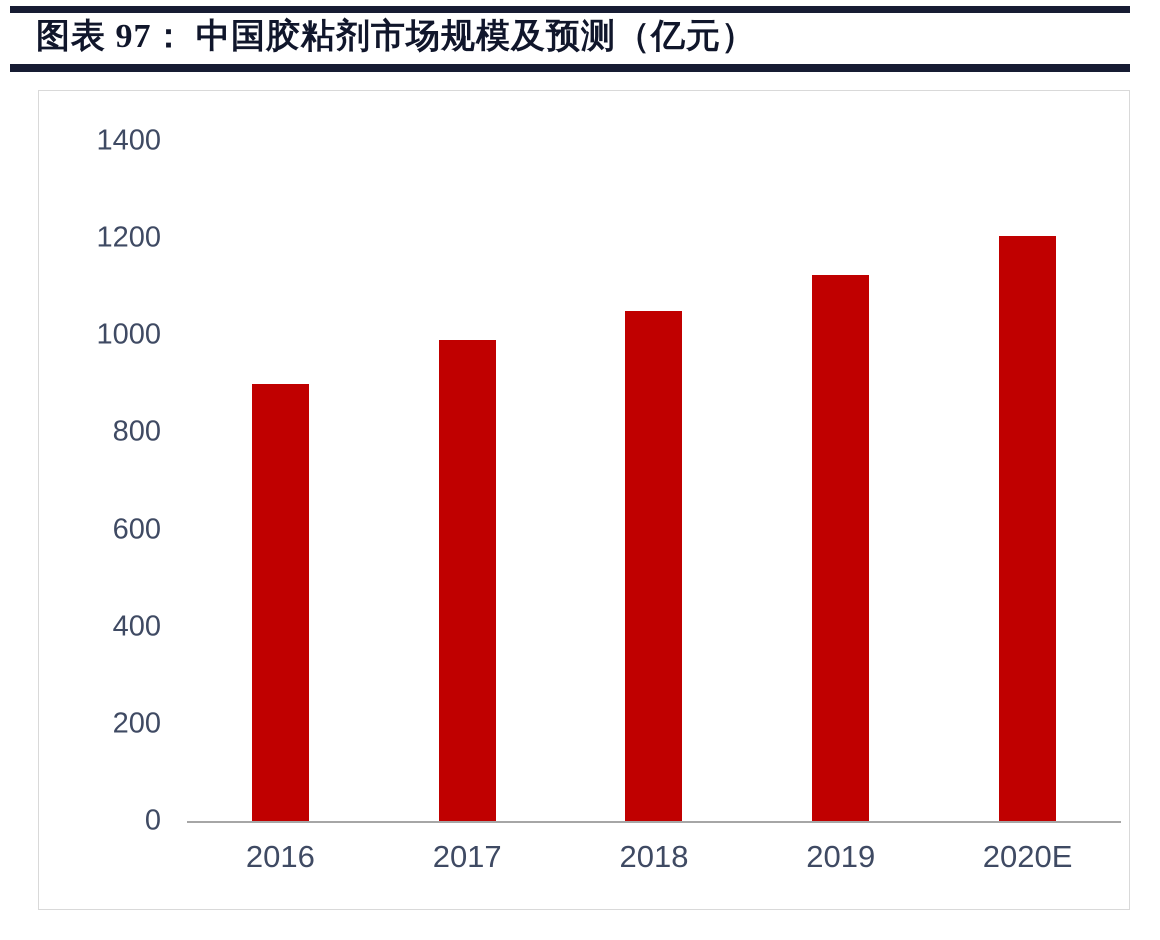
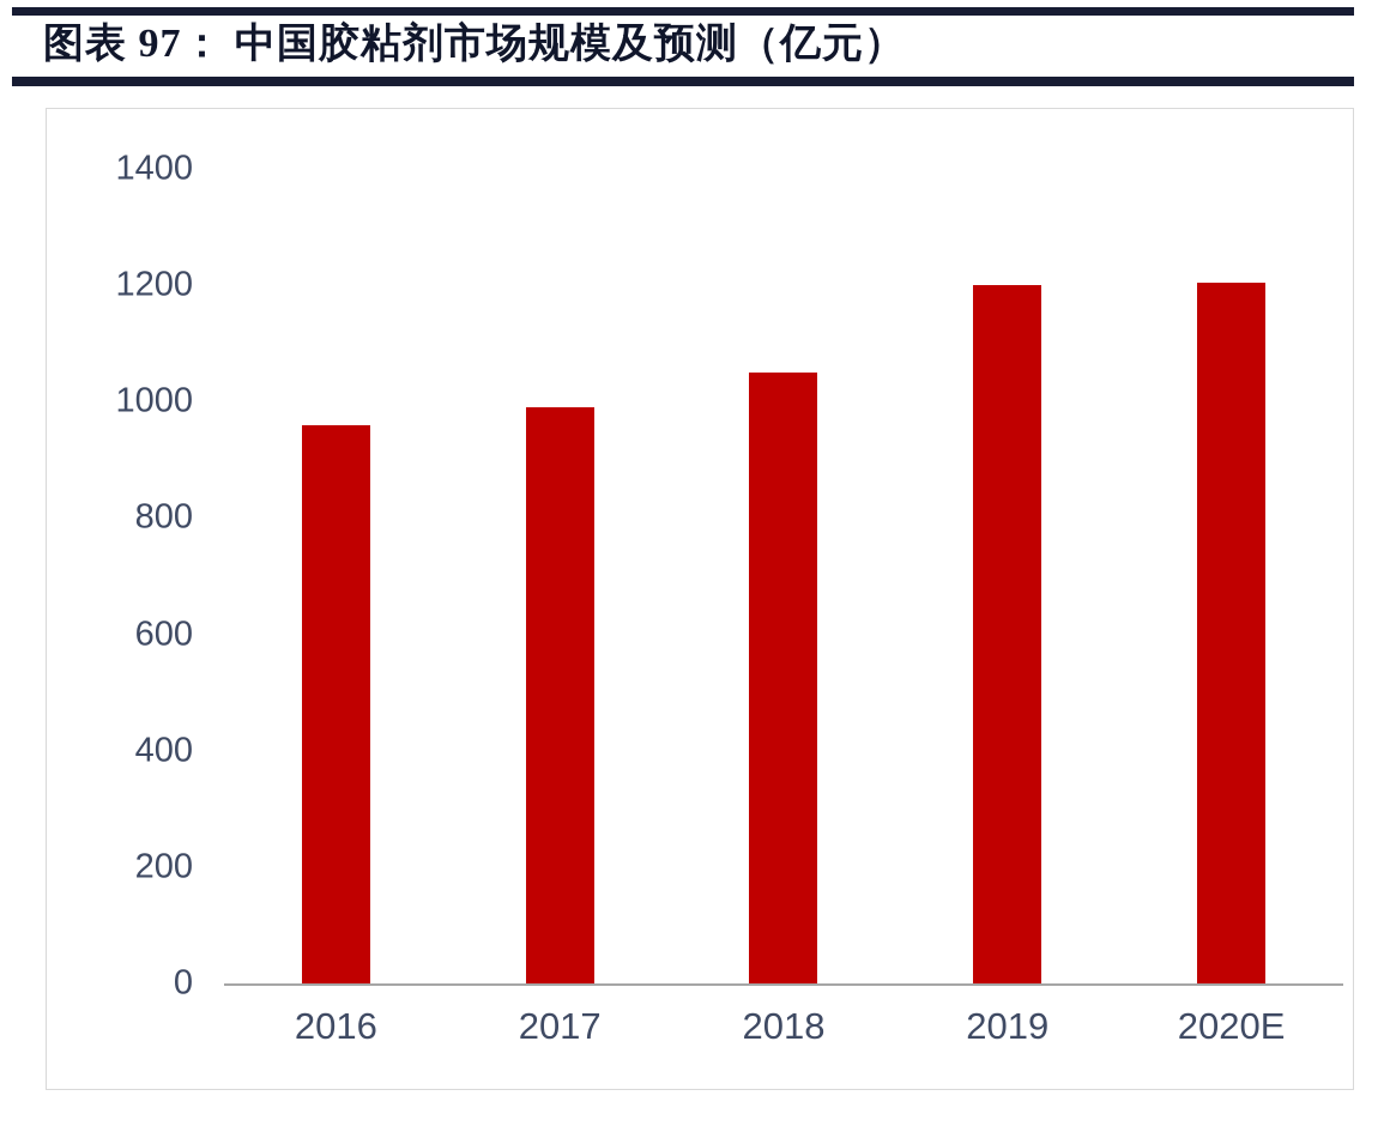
2016: 900 -> 960
2019: 1120 -> 1200
